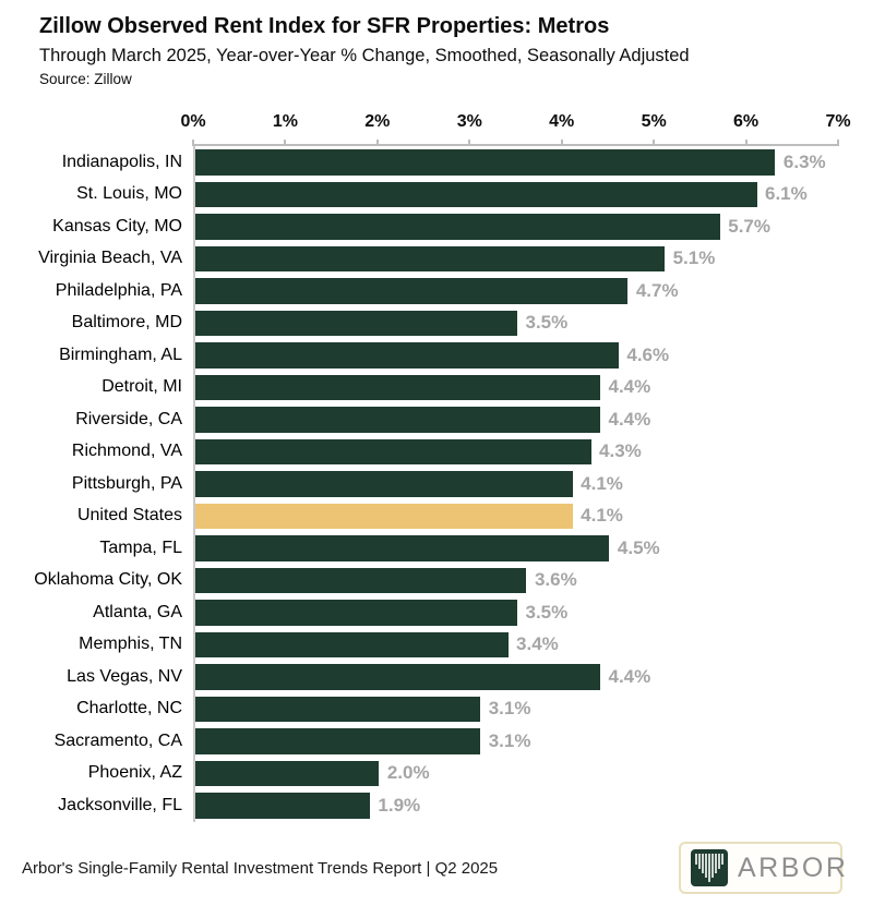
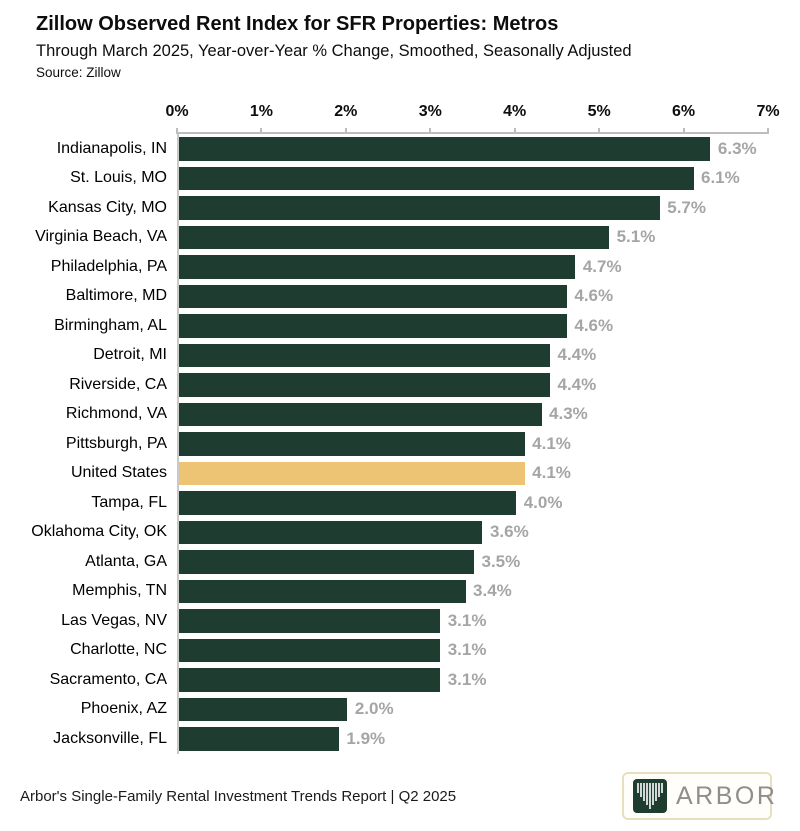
Baltimore, MD: 3.5% -> 4.6%
Tampa, FL: 4.5% -> 4.0%
Las Vegas, NV: 4.4% -> 3.1%
